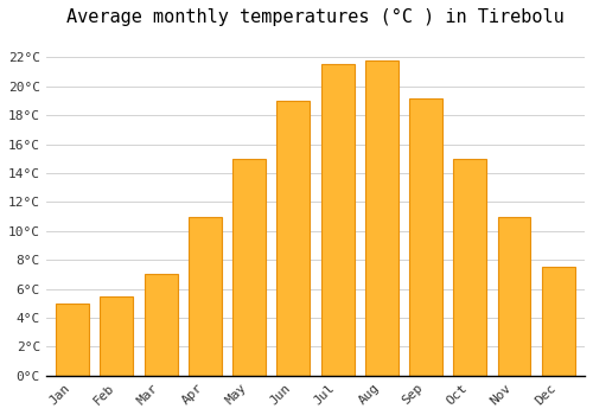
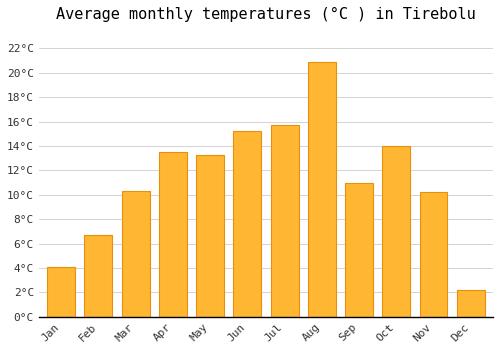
Jan: 5.0°C -> 4.1°C
Feb: 5.5°C -> 6.7°C
Mar: 7.0°C -> 10.3°C
Apr: 11.0°C -> 13.5°C
May: 15.0°C -> 13.3°C
Jun: 19.0°C -> 15.2°C
Jul: 21.5°C -> 15.7°C
Aug: 21.8°C -> 20.9°C
Sep: 19.2°C -> 11.0°C
Oct: 15.0°C -> 14.0°C
Nov: 11.0°C -> 10.2°C
Dec: 7.5°C -> 2.2°C
